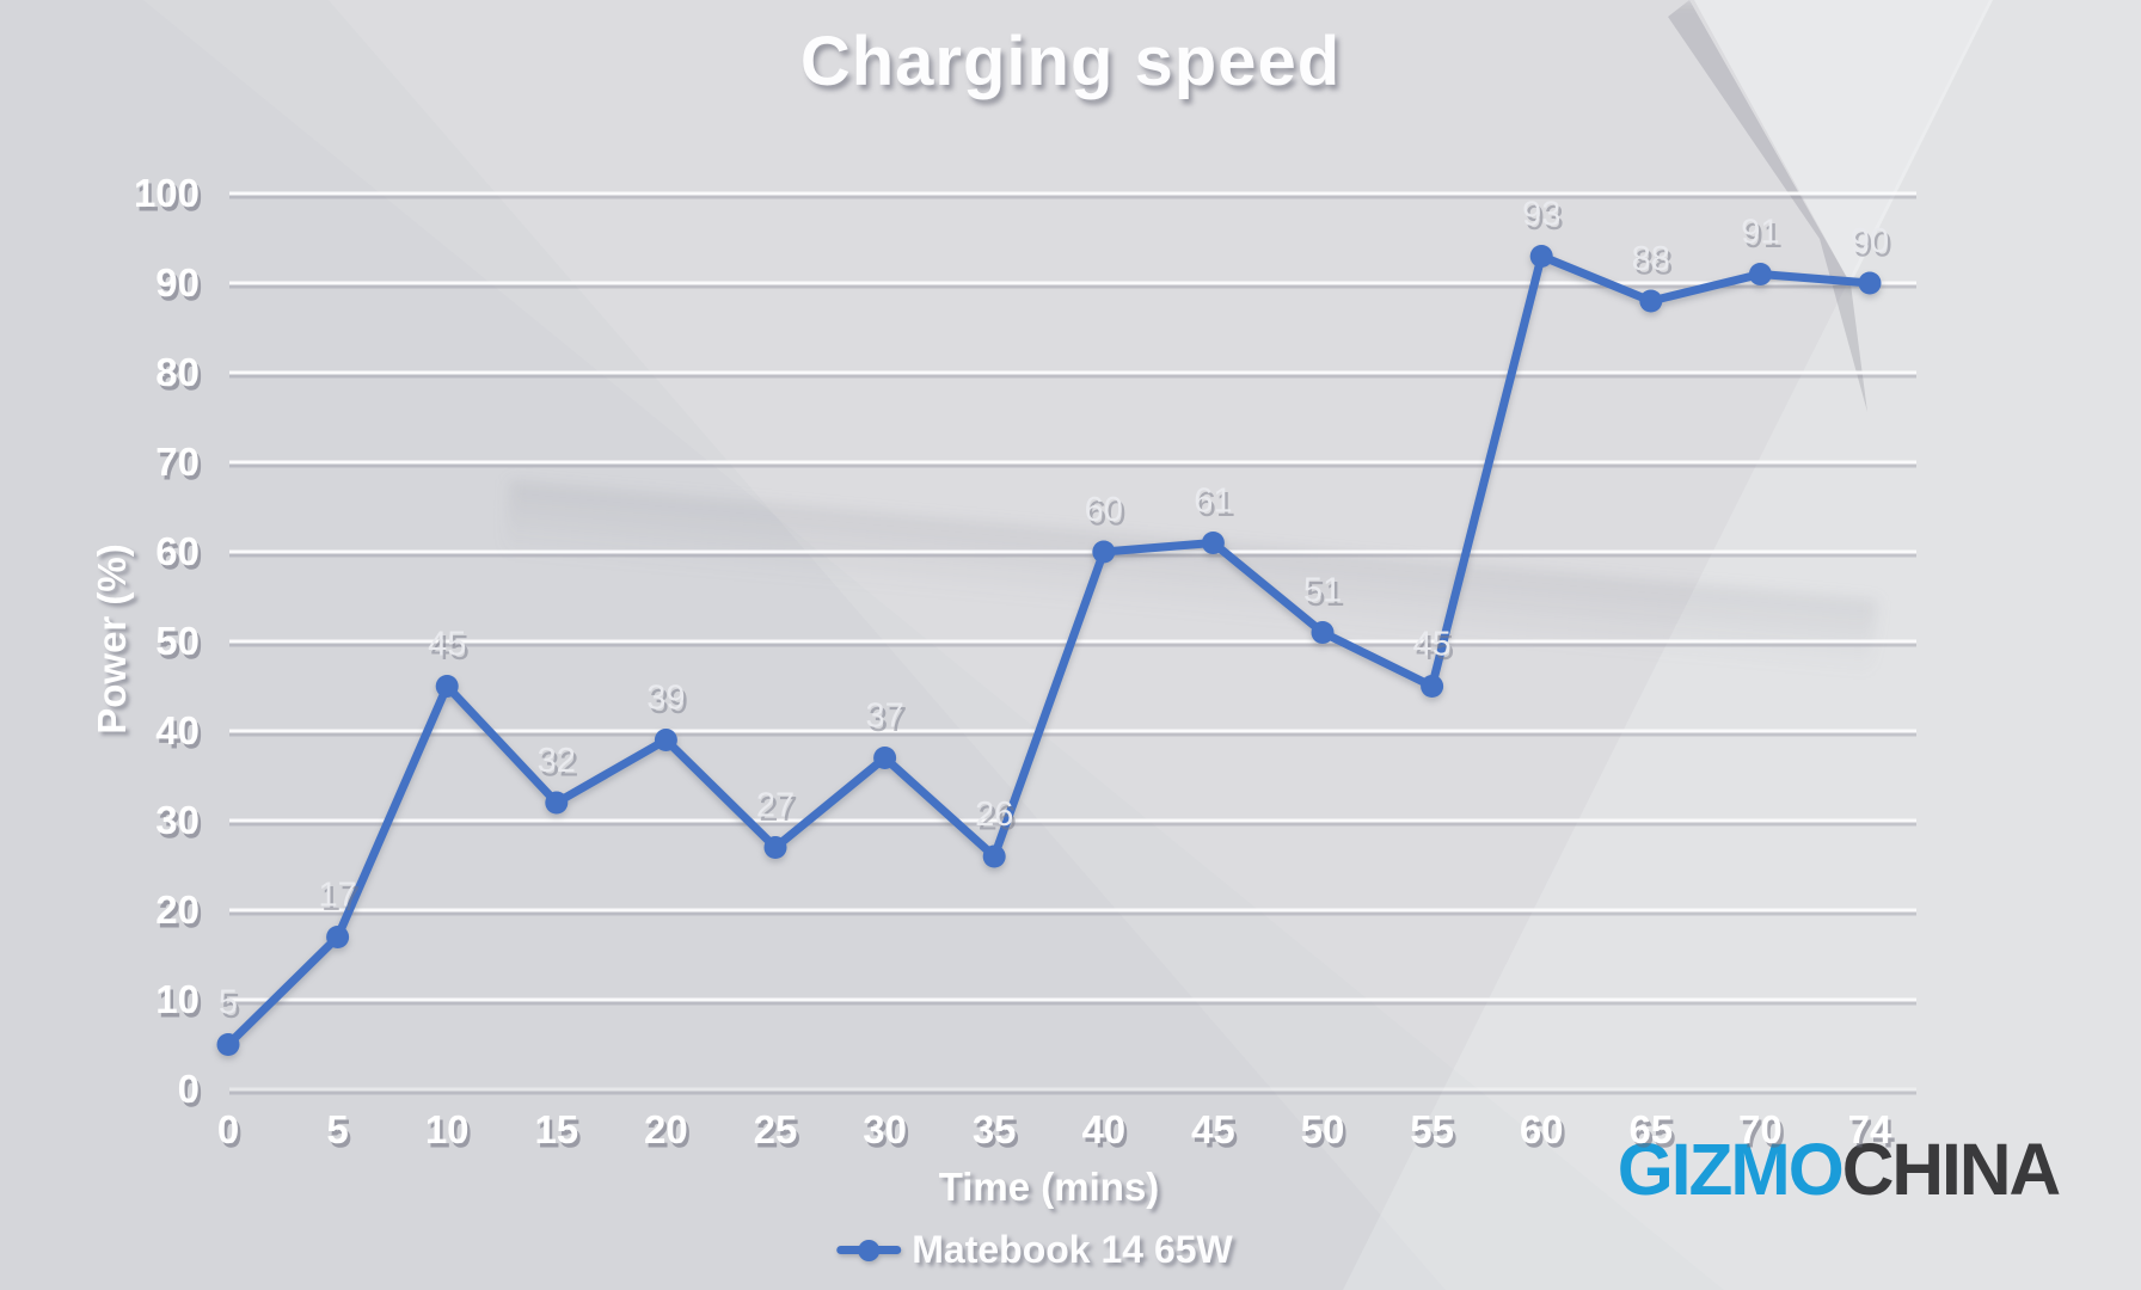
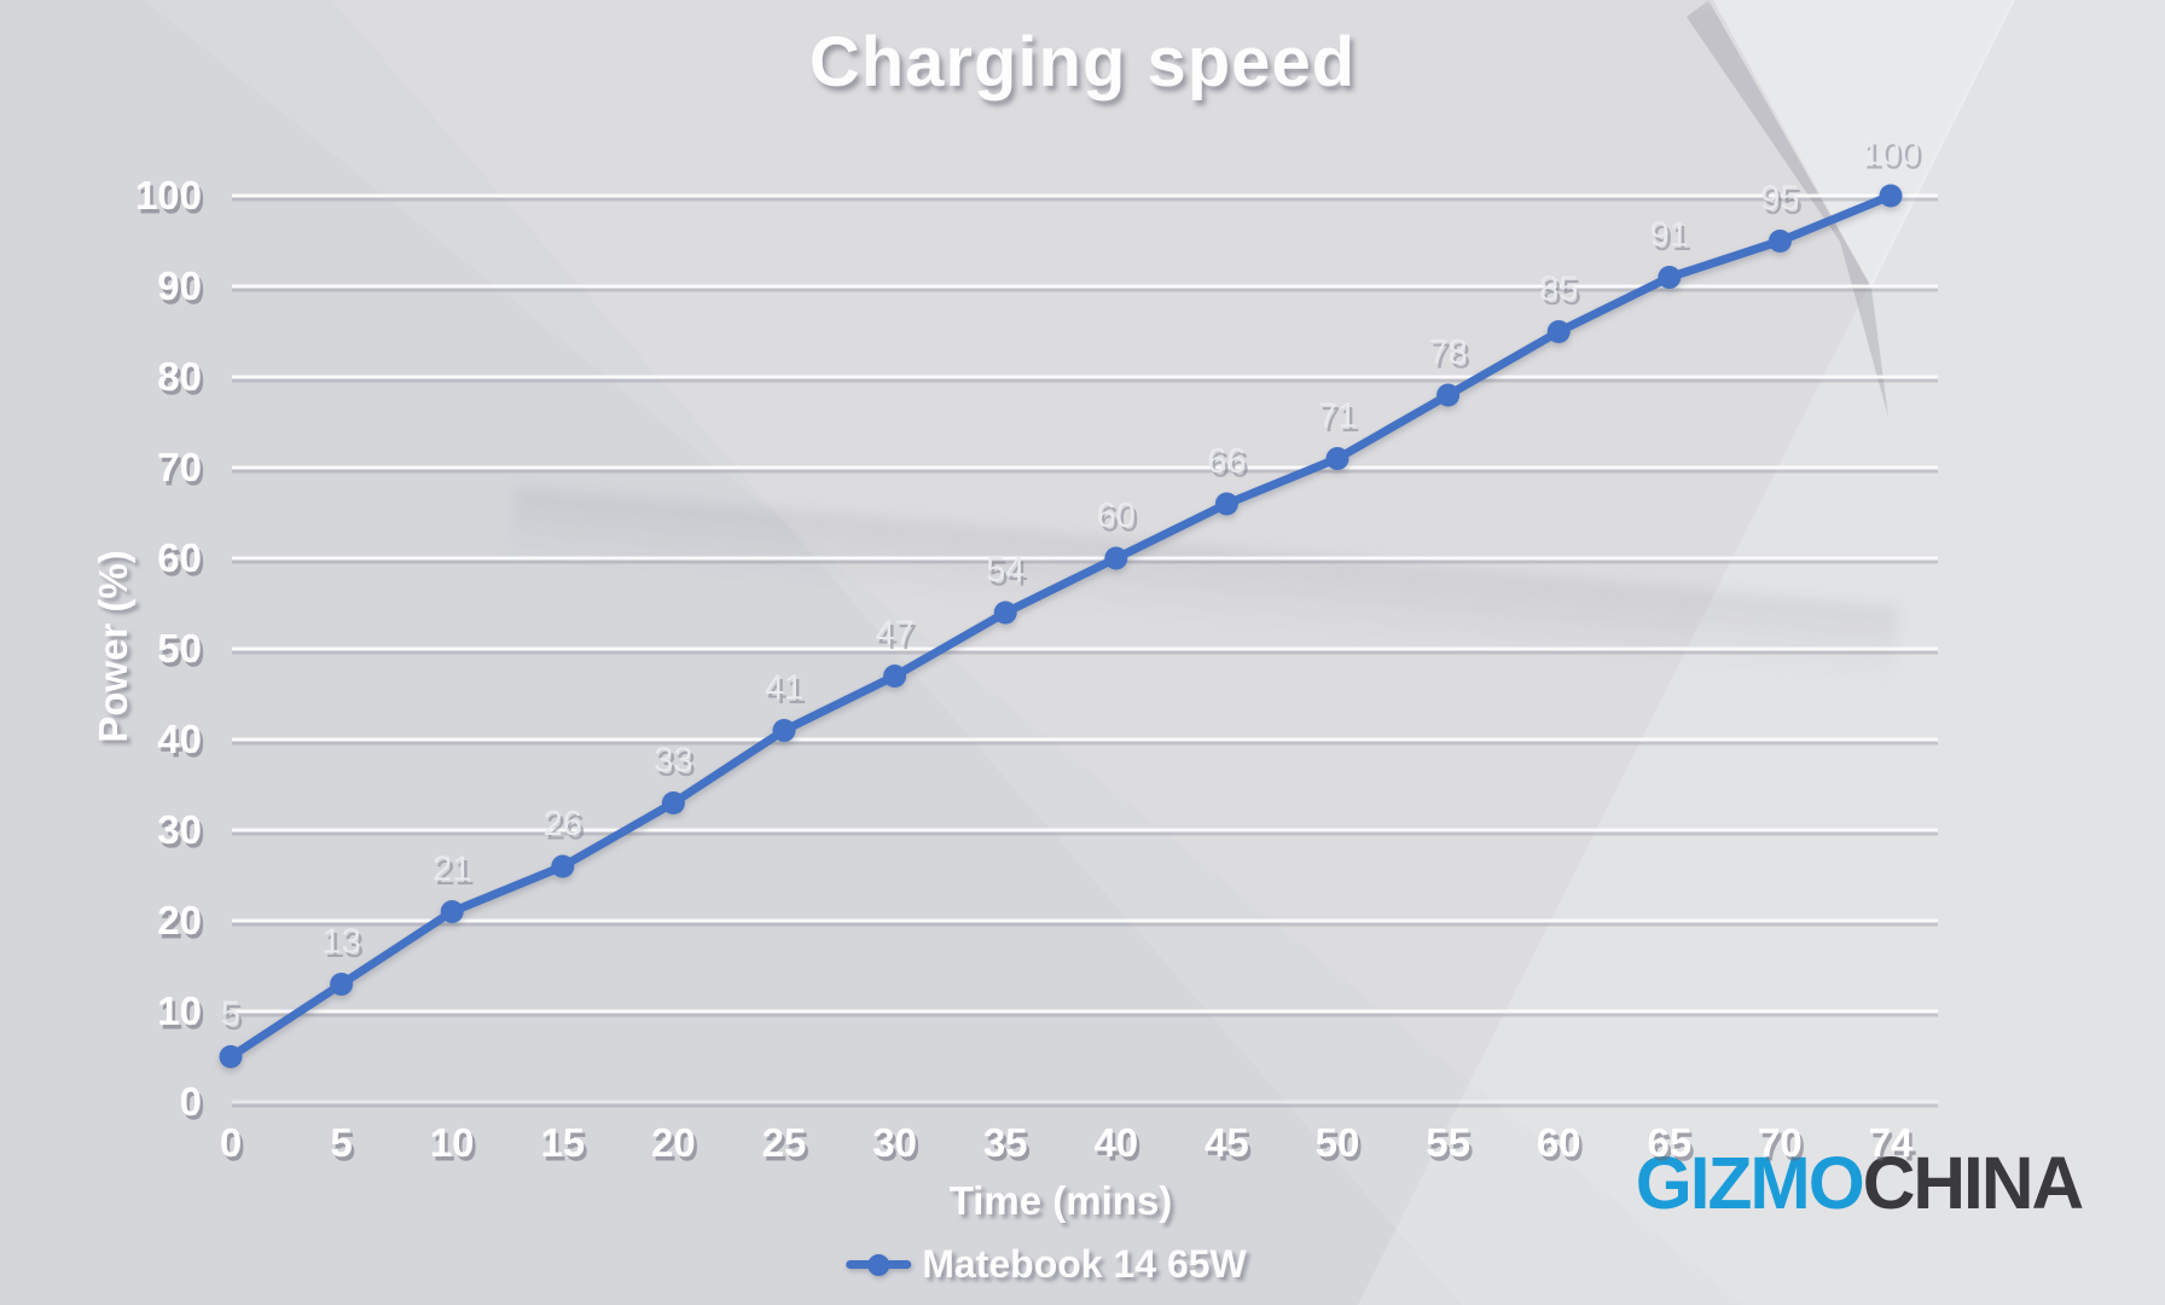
5: 17 -> 13
10: 45 -> 21
15: 32 -> 26
20: 39 -> 33
25: 27 -> 41
30: 37 -> 47
35: 26 -> 54
45: 61 -> 66
50: 51 -> 71
55: 45 -> 78
60: 93 -> 85
65: 88 -> 91
70: 91 -> 95
74: 90 -> 100
